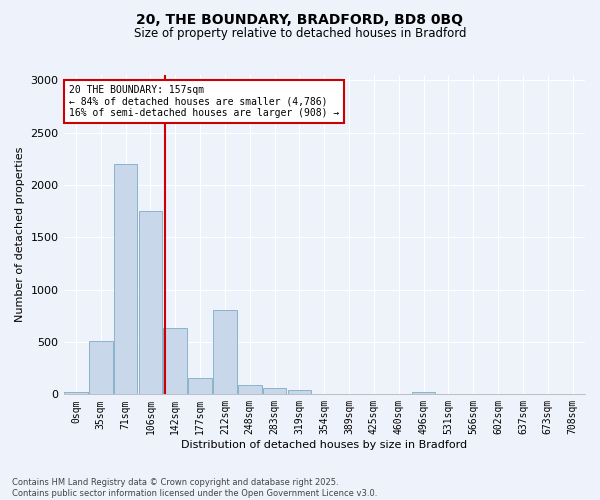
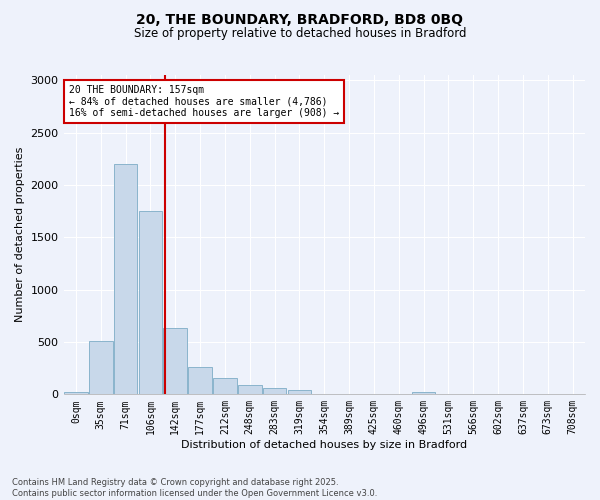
177sqm: 160 -> 260
212sqm: 810 -> 160
